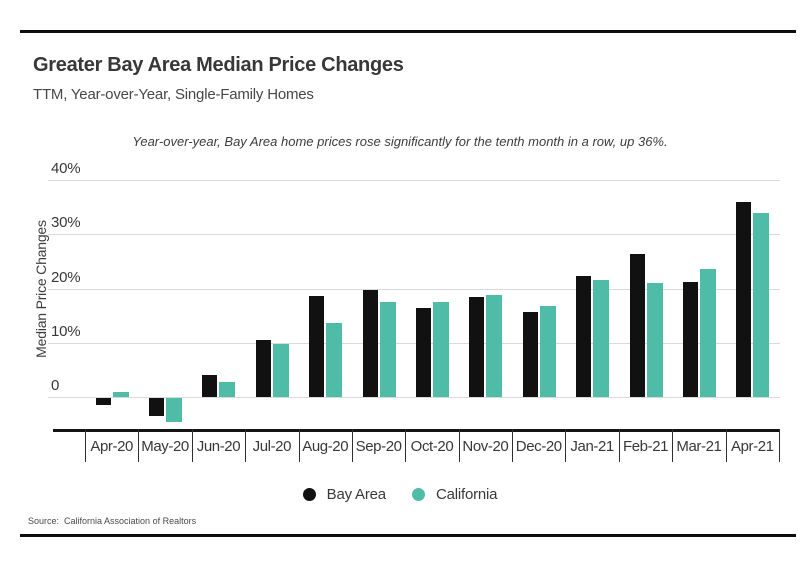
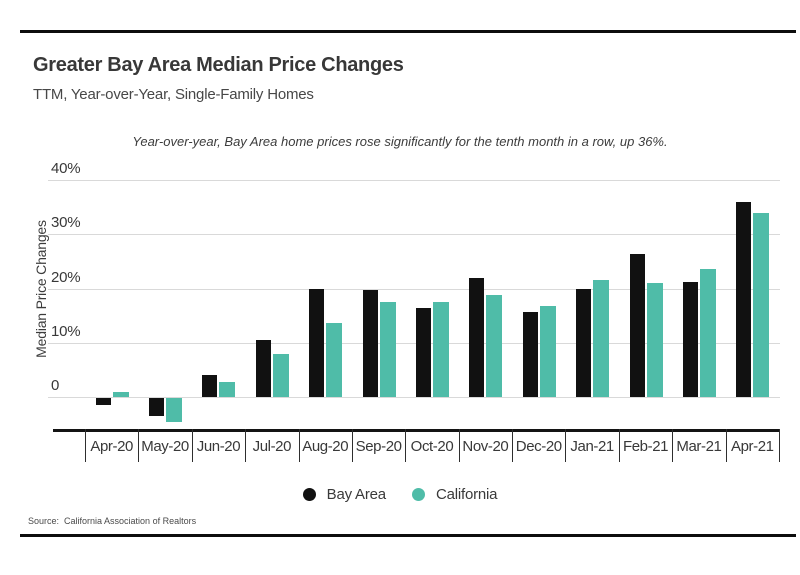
California/Jul-20: 10% -> 8%
Bay Area/Aug-20: 19% -> 20%
Bay Area/Nov-20: 18% -> 22%
Bay Area/Jan-21: 22% -> 20%
